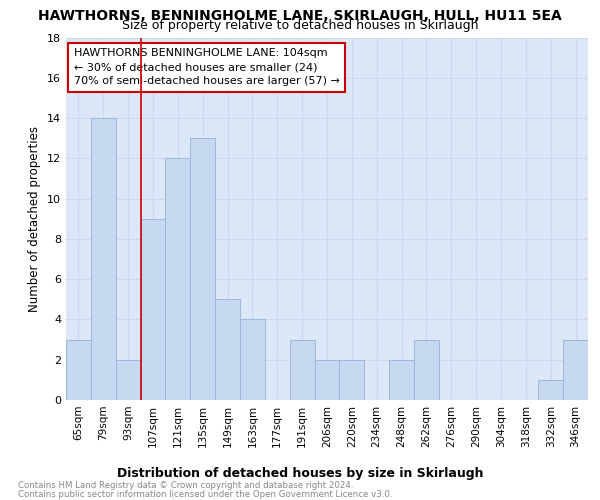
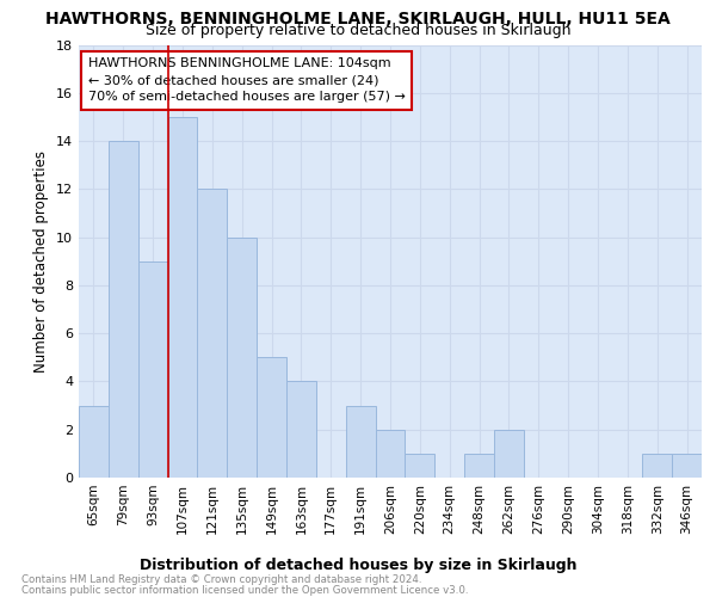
93sqm: 2 -> 9
107sqm: 9 -> 15
135sqm: 13 -> 10
220sqm: 2 -> 1
248sqm: 2 -> 1
262sqm: 3 -> 2
346sqm: 3 -> 1
